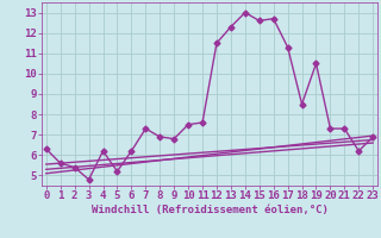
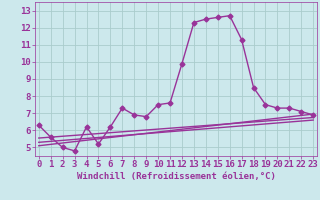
2: 5.4 -> 5.0
12: 11.5 -> 9.9
14: 13.0 -> 12.5
19: 10.5 -> 7.5
22: 6.2 -> 7.1
